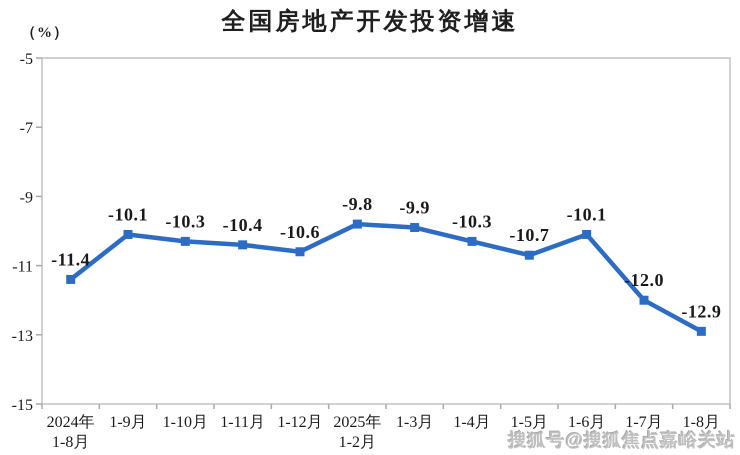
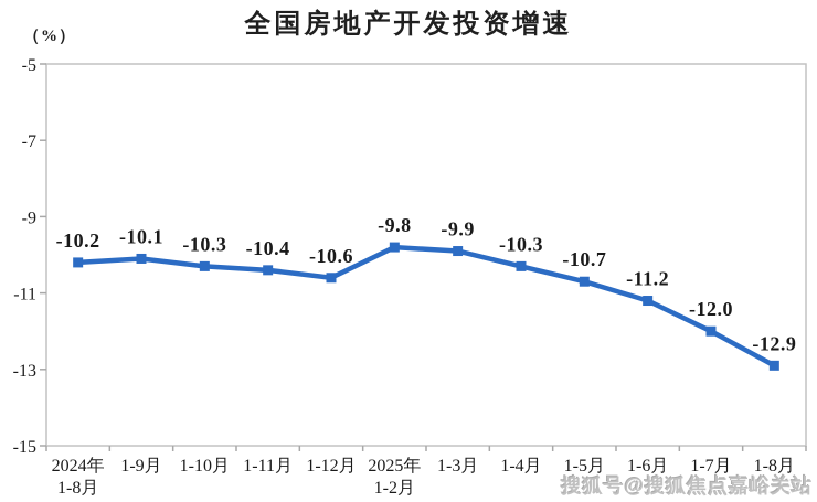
2024年 1-8月: -11.4 -> -10.2
1-6月: -10.1 -> -11.2
